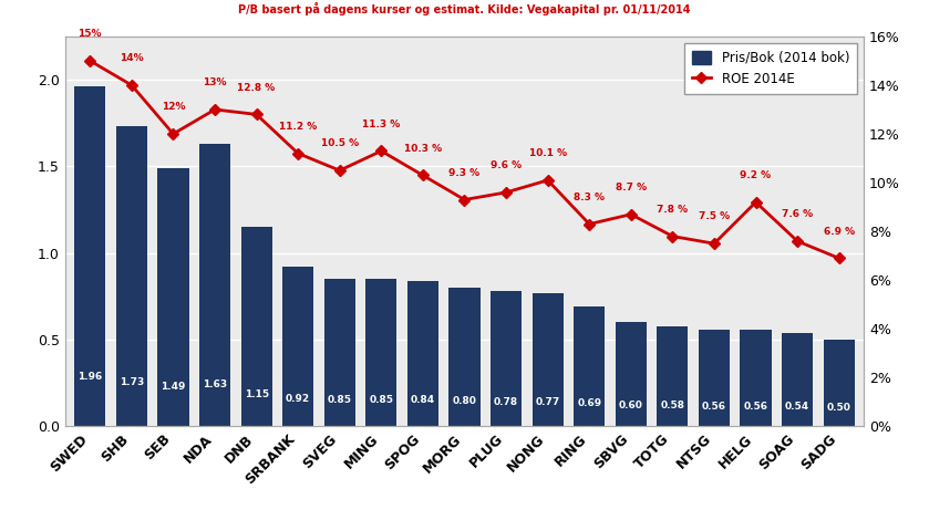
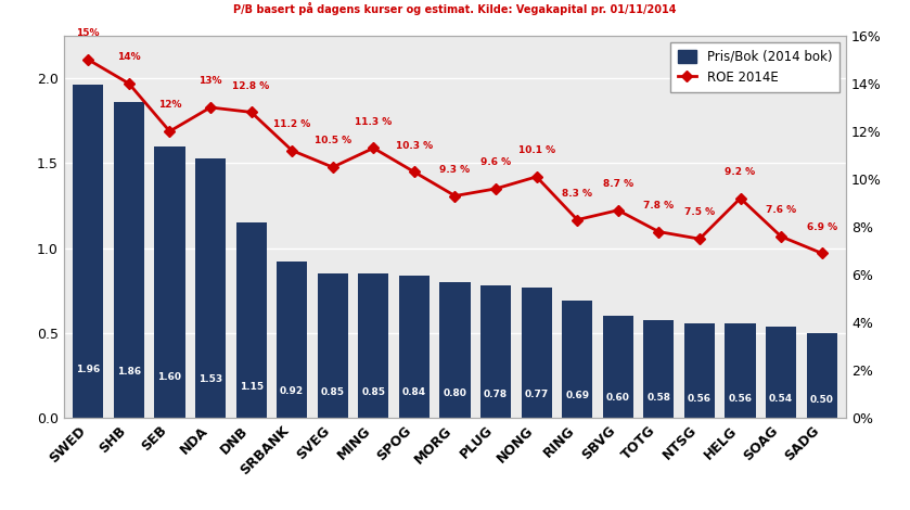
Pris/Bok (2014 bok)/SHB: 1.73 -> 1.86
Pris/Bok (2014 bok)/SEB: 1.49 -> 1.60
Pris/Bok (2014 bok)/NDA: 1.63 -> 1.53
